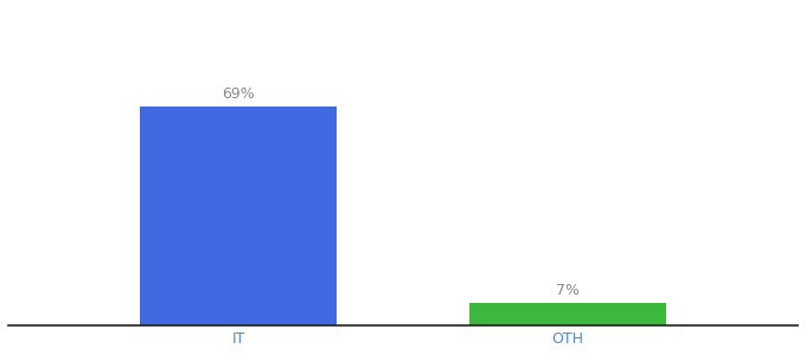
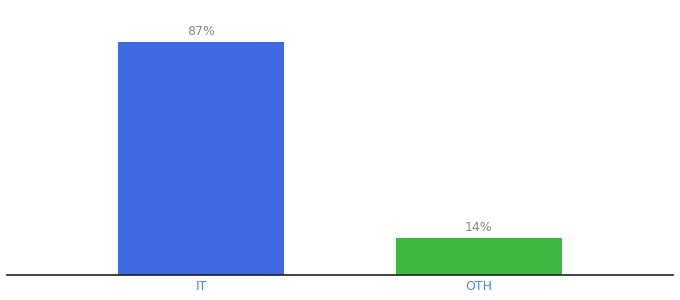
IT: 69% -> 87%
OTH: 7% -> 14%
